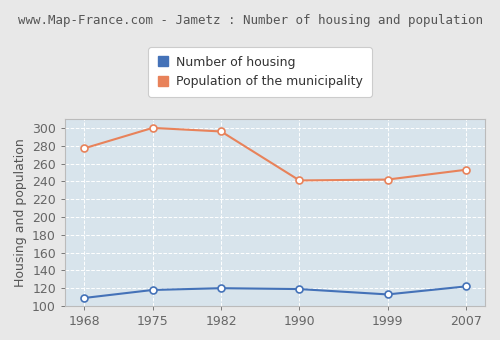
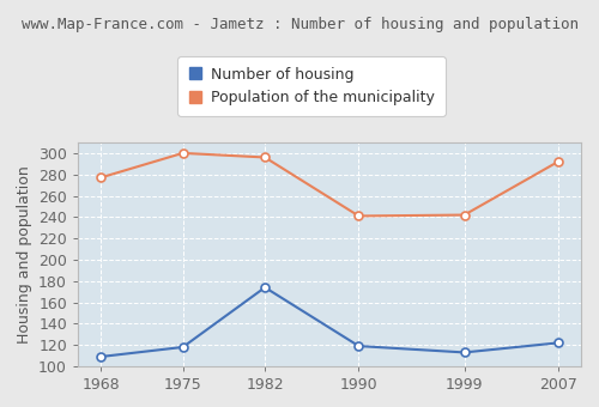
Number of housing/1982: 120 -> 174
Population of the municipality/2007: 253 -> 292
